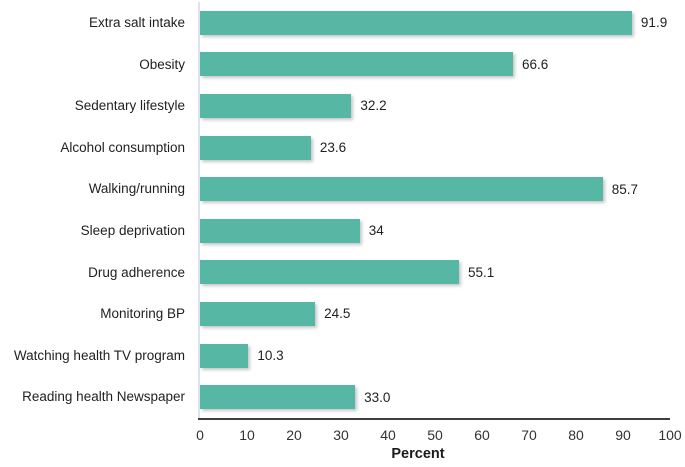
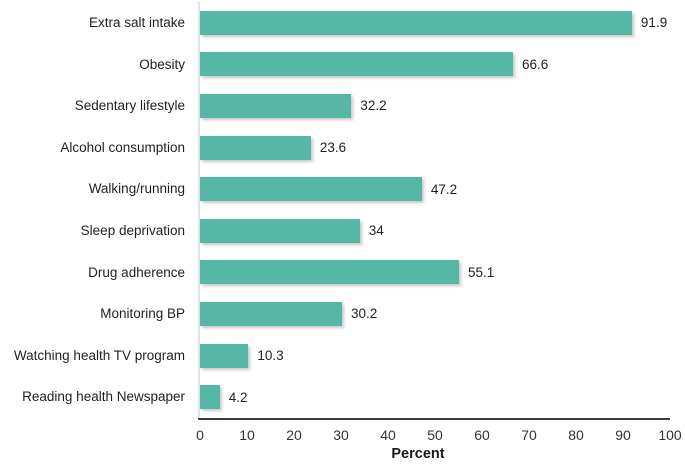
Walking/running: 85.7 -> 47.2
Monitoring BP: 24.5 -> 30.2
Reading health Newspaper: 33.0 -> 4.2
